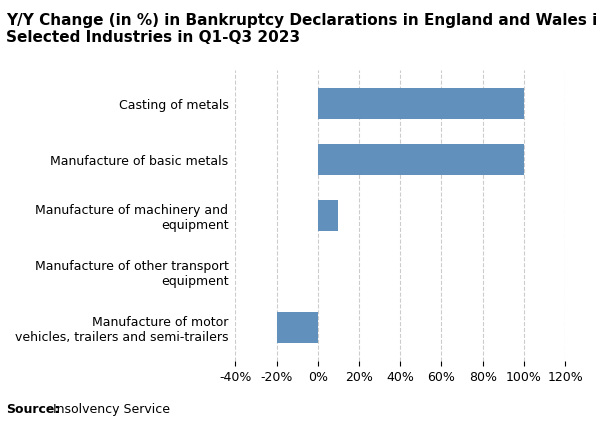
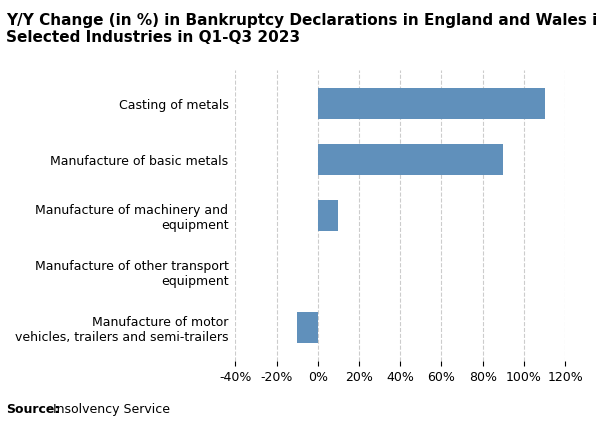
Casting of metals: 100% -> 110%
Manufacture of basic metals: 100% -> 90%
Manufacture of motor vehicles, trailers and semi-trailers: -20% -> -10%
